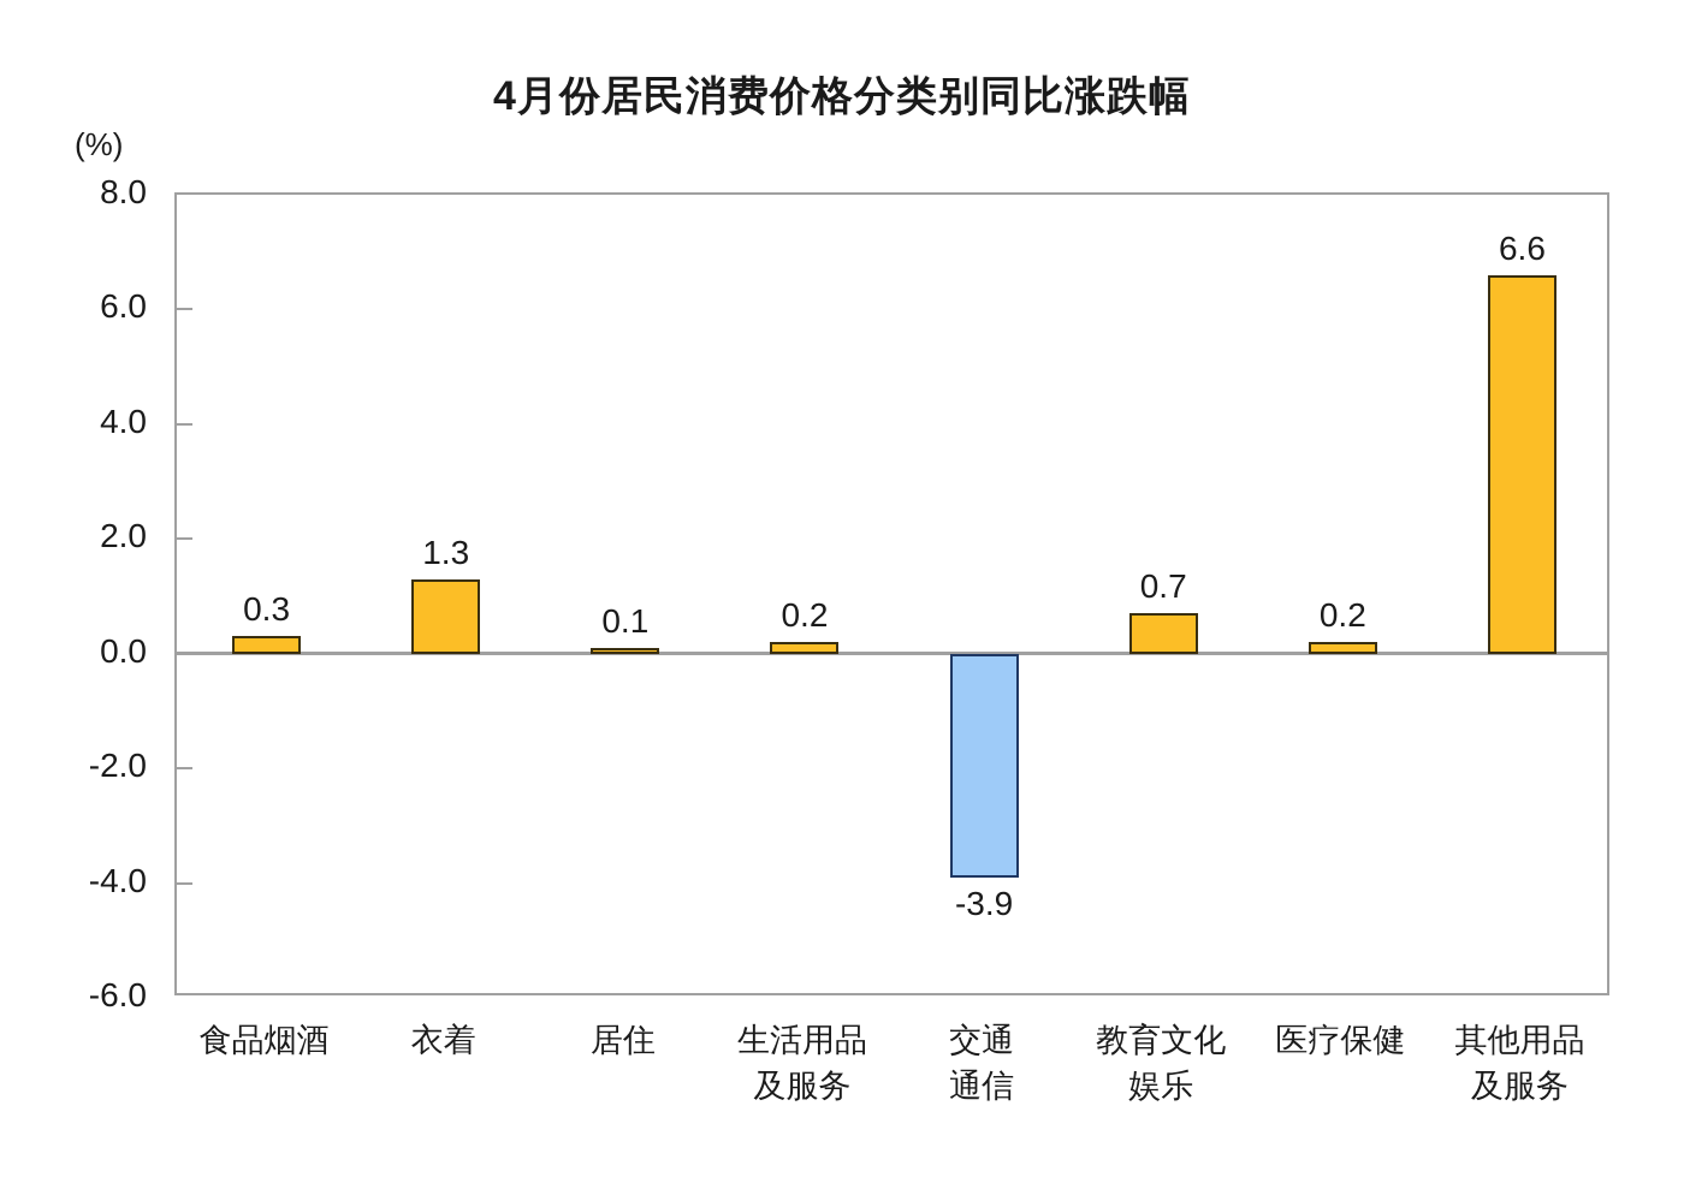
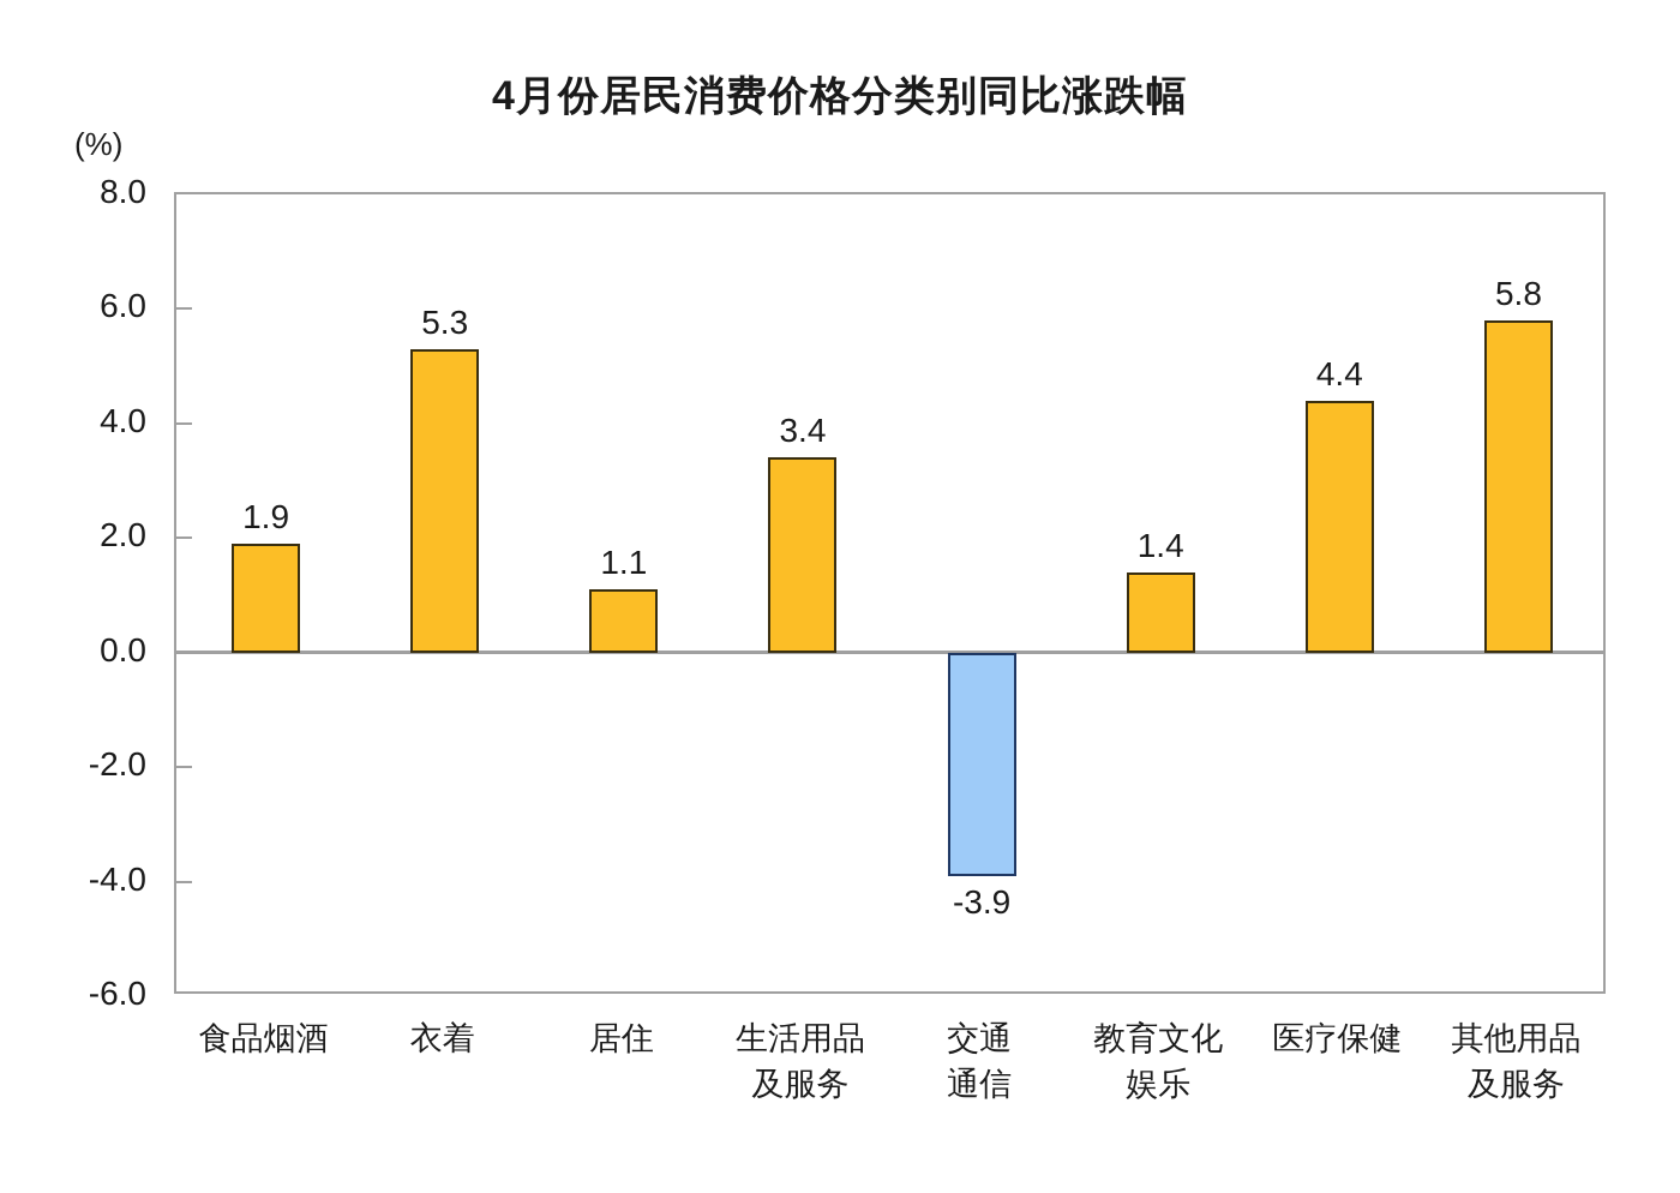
食品烟酒: 0.3 -> 1.9
衣着: 1.3 -> 5.3
居住: 0.1 -> 1.1
生活用品及服务: 0.2 -> 3.4
教育文化娱乐: 0.7 -> 1.4
医疗保健: 0.2 -> 4.4
其他用品及服务: 6.6 -> 5.8
